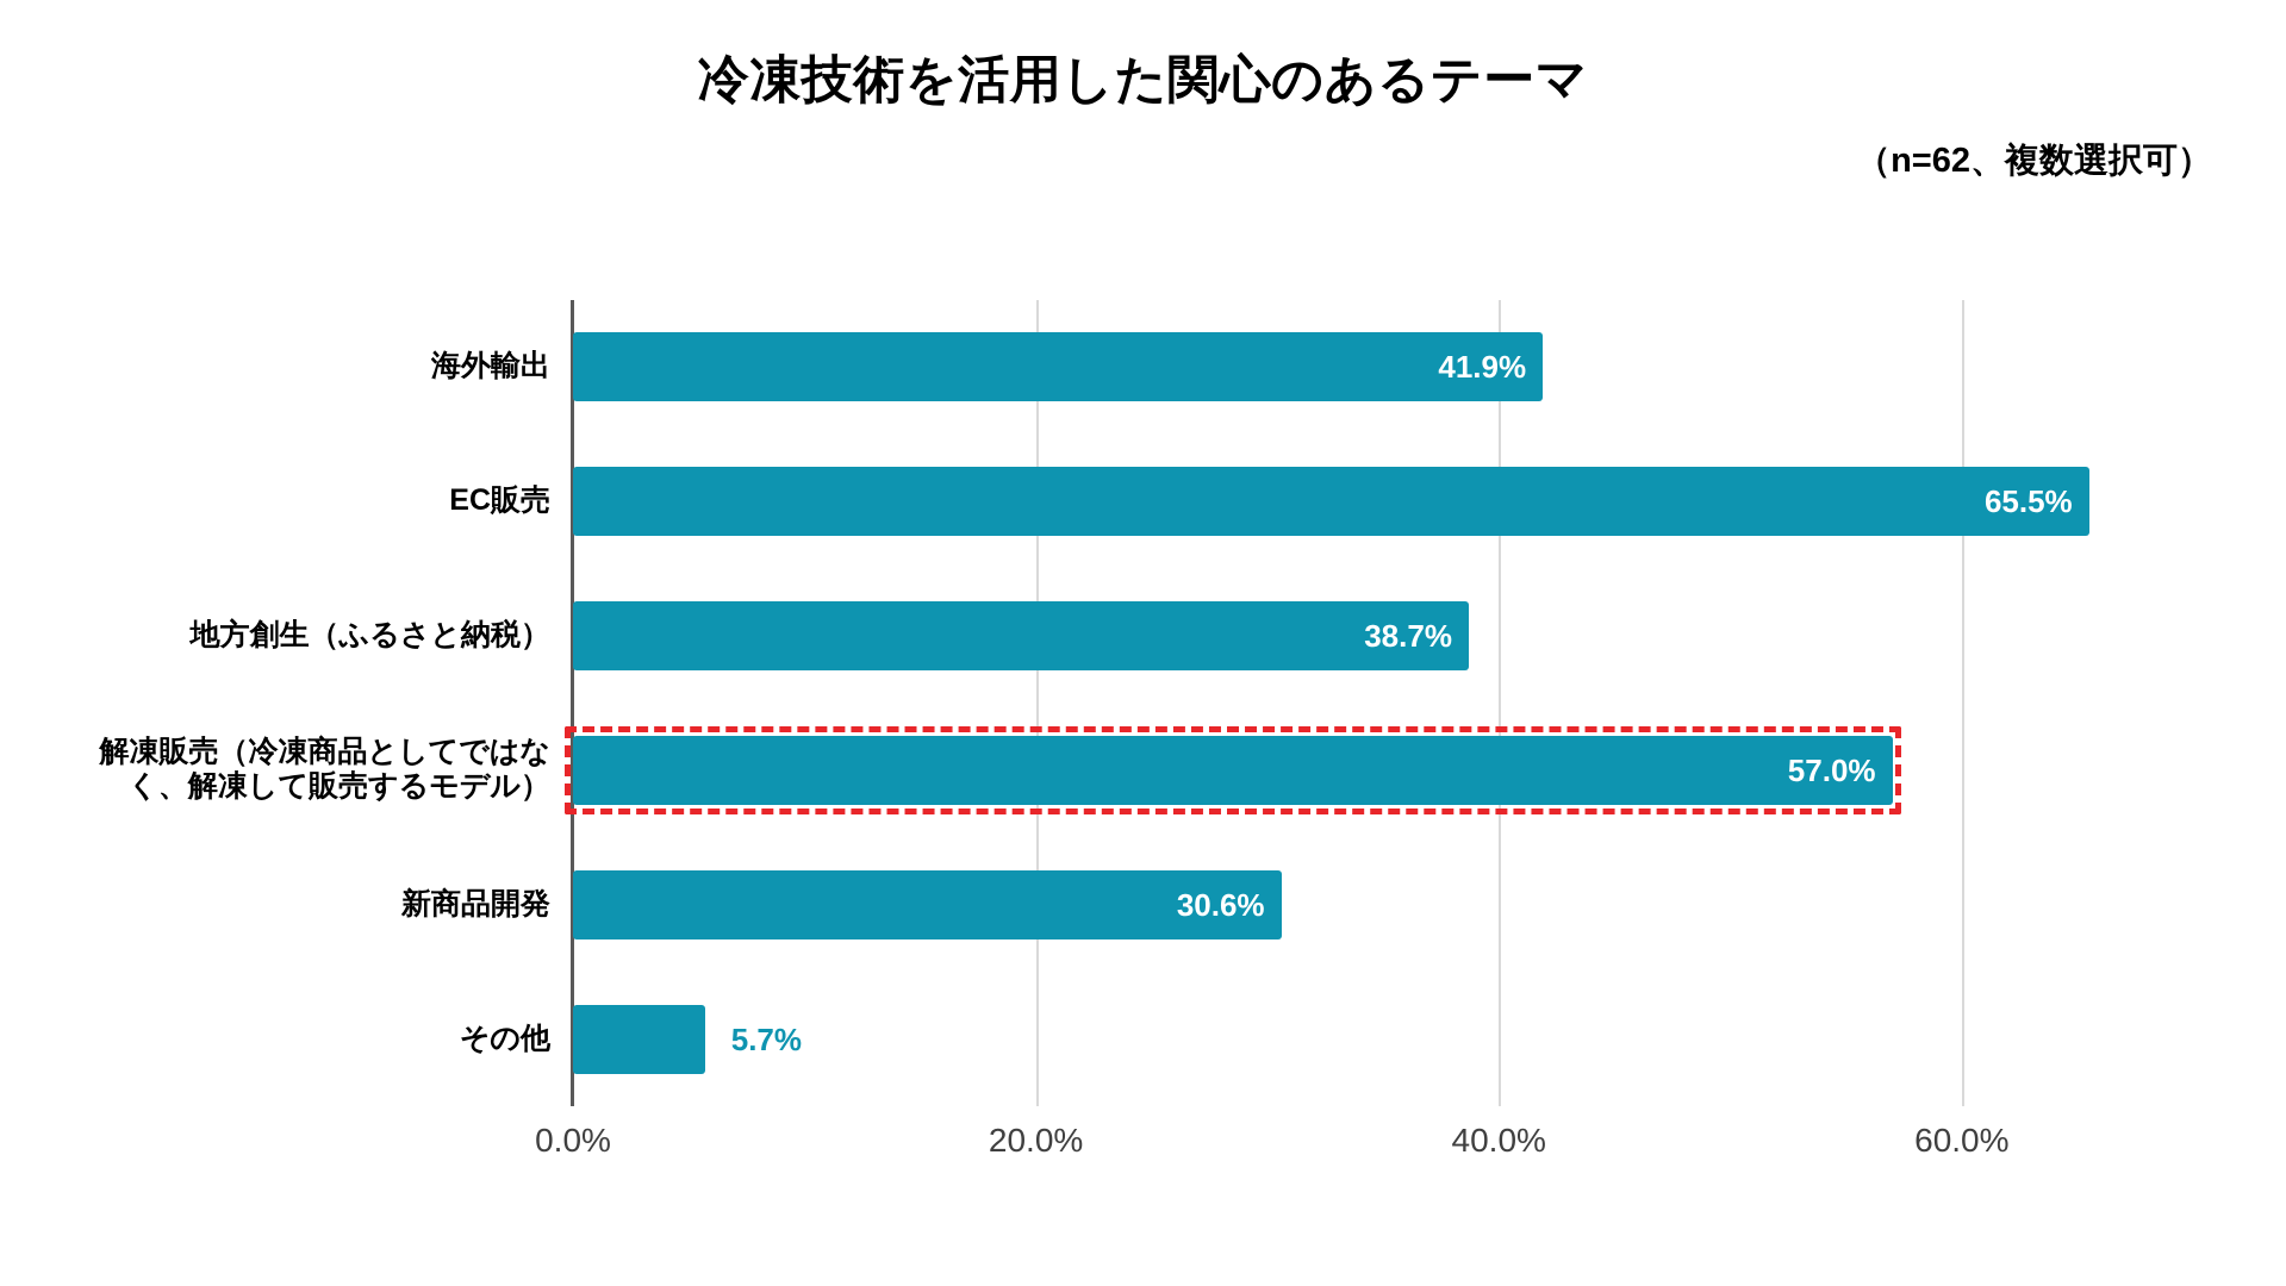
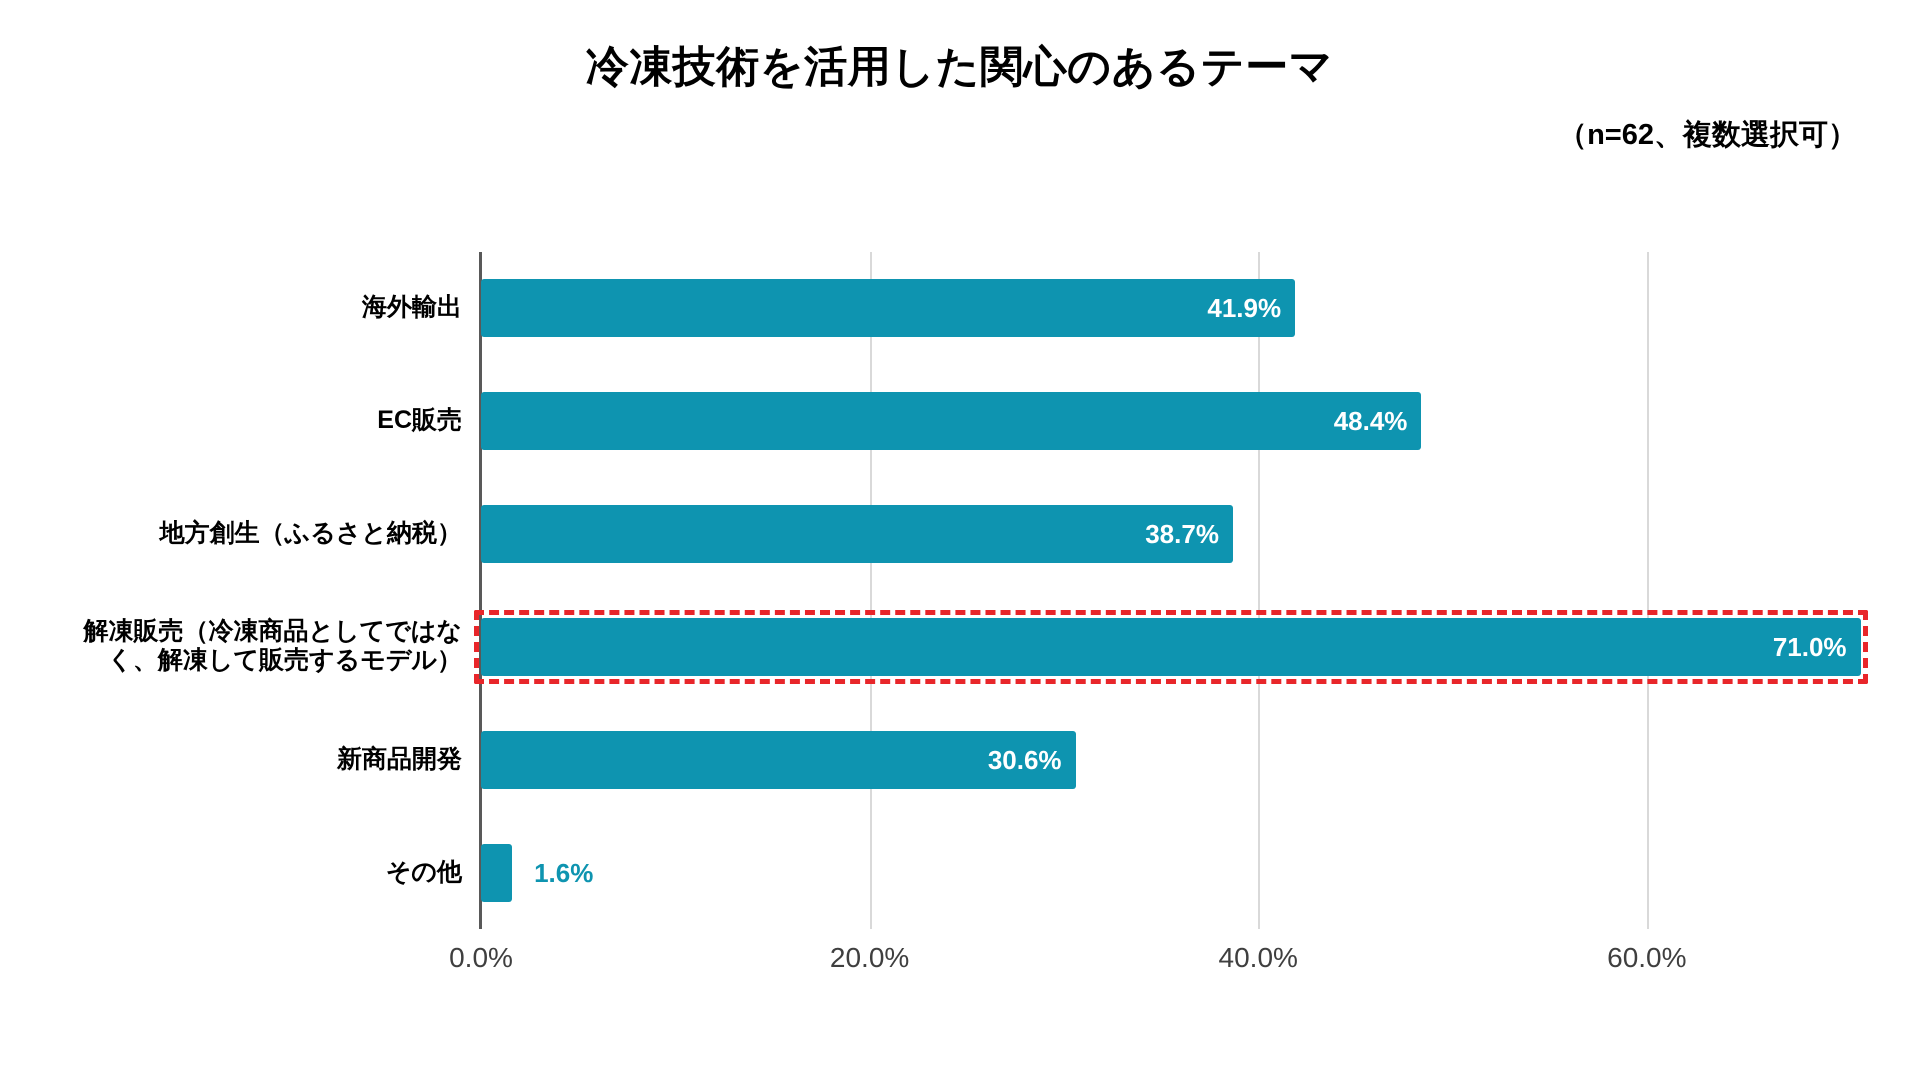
EC販売: 65.5% -> 48.4%
解凍販売（冷凍商品としてではな く、解凍して販売するモデル）: 57.0% -> 71.0%
その他: 5.7% -> 1.6%
